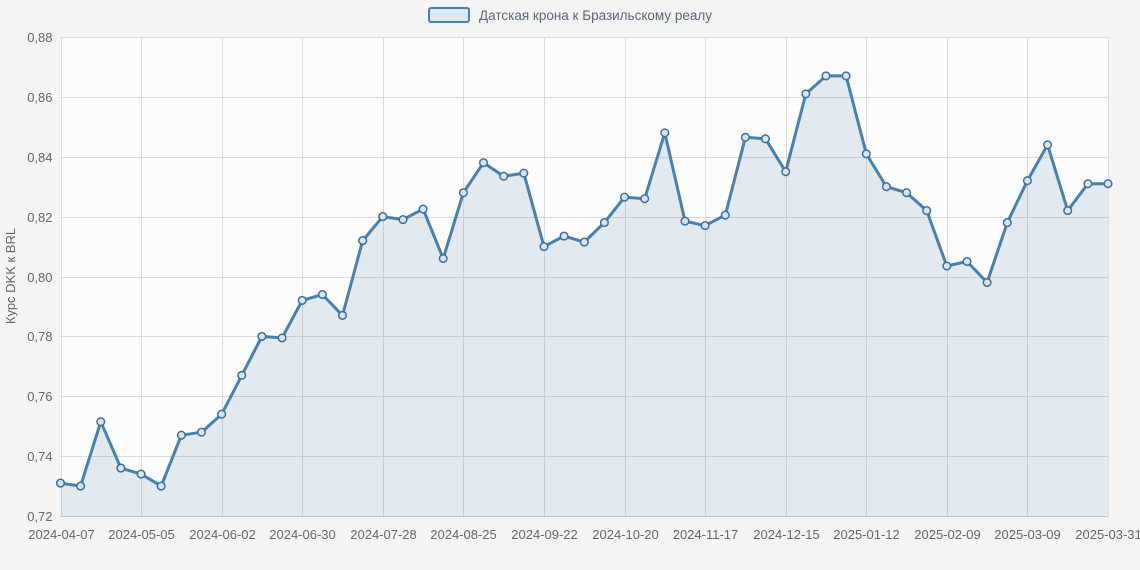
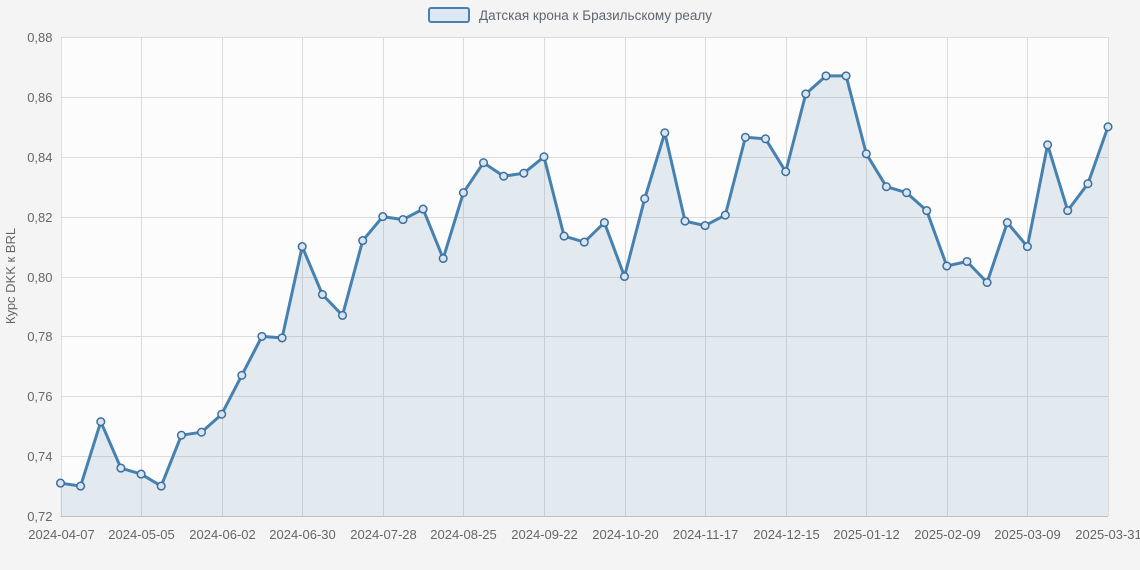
2024-06-30: 0,79 -> 0,81
2024-09-22: 0,81 -> 0,84
2024-10-20: 0,83 -> 0,80
2025-03-09: 0,83 -> 0,81
2025-03-31: 0,83 -> 0,85
